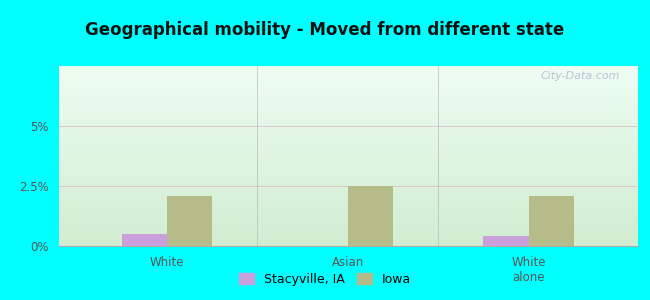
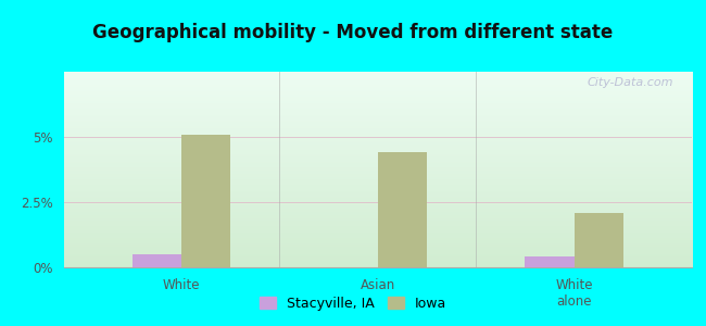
Iowa/White: 2.1% -> 5.1%
Iowa/Asian: 2.5% -> 4.4%
